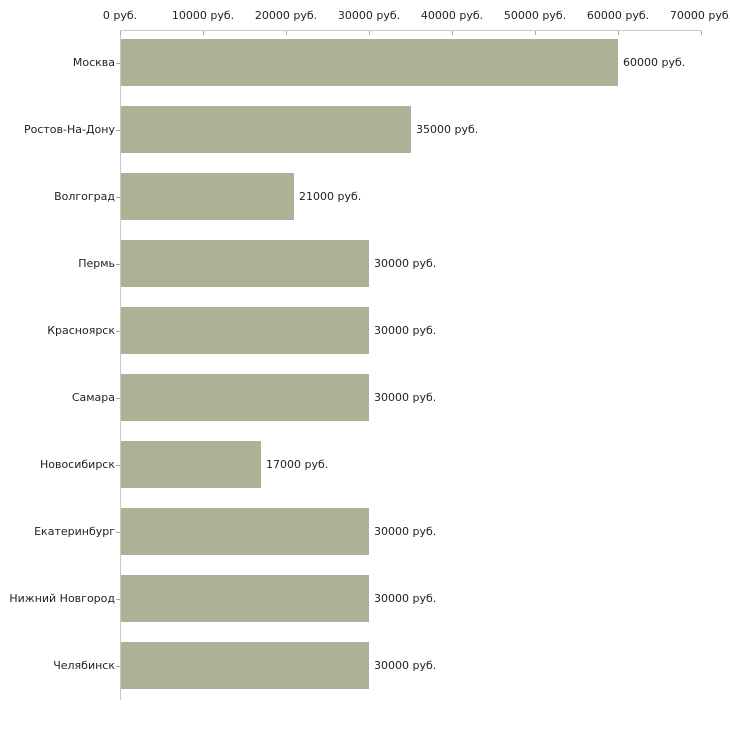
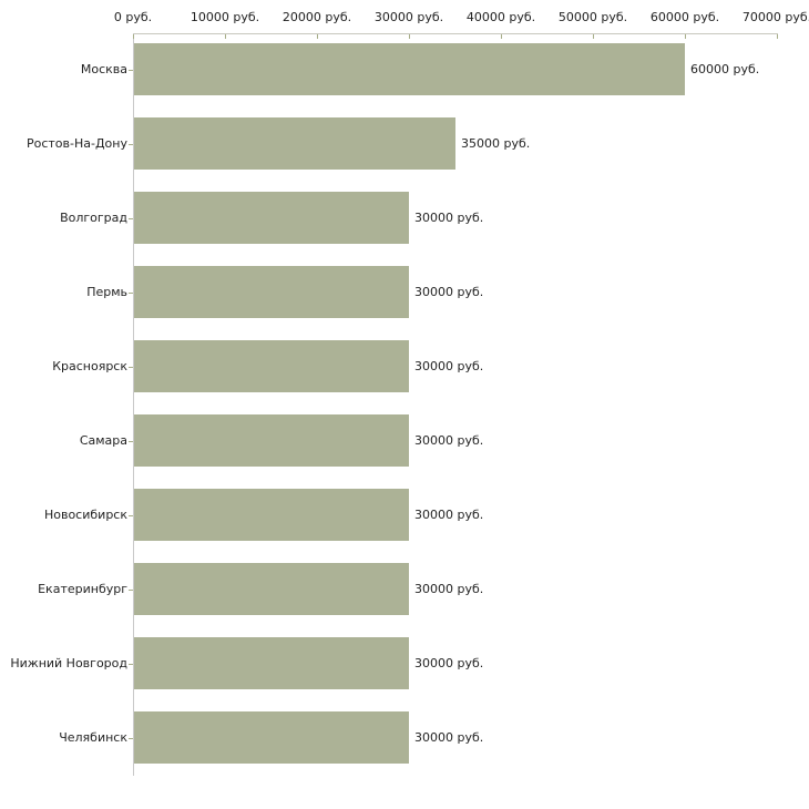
Волгоград: 21000 -> 30000
Новосибирск: 17000 -> 30000
